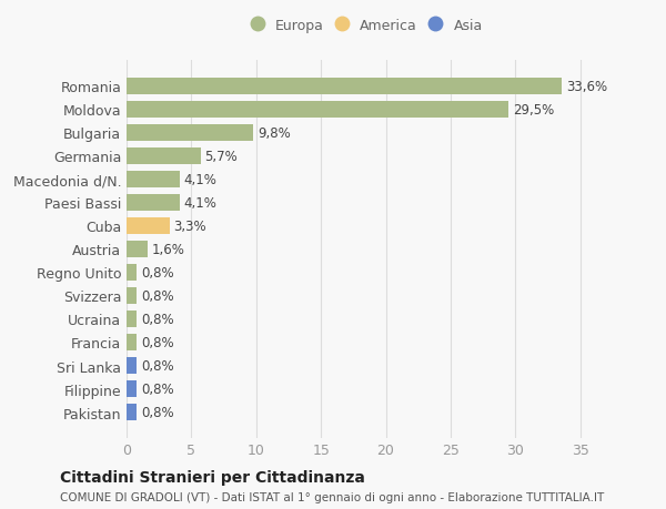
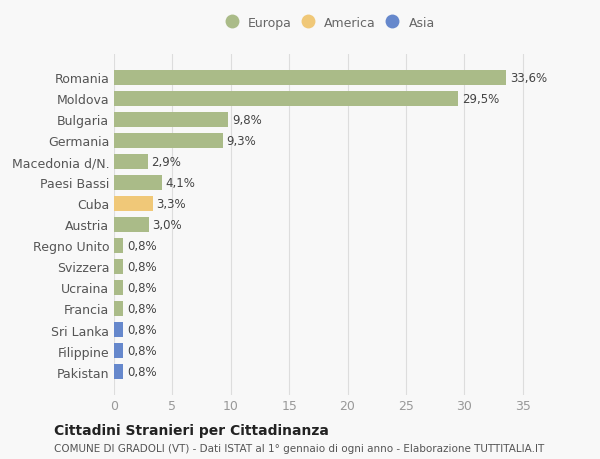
Germania: 5,7% -> 9,3%
Macedonia d/N.: 4,1% -> 2,9%
Austria: 1,6% -> 3,0%
